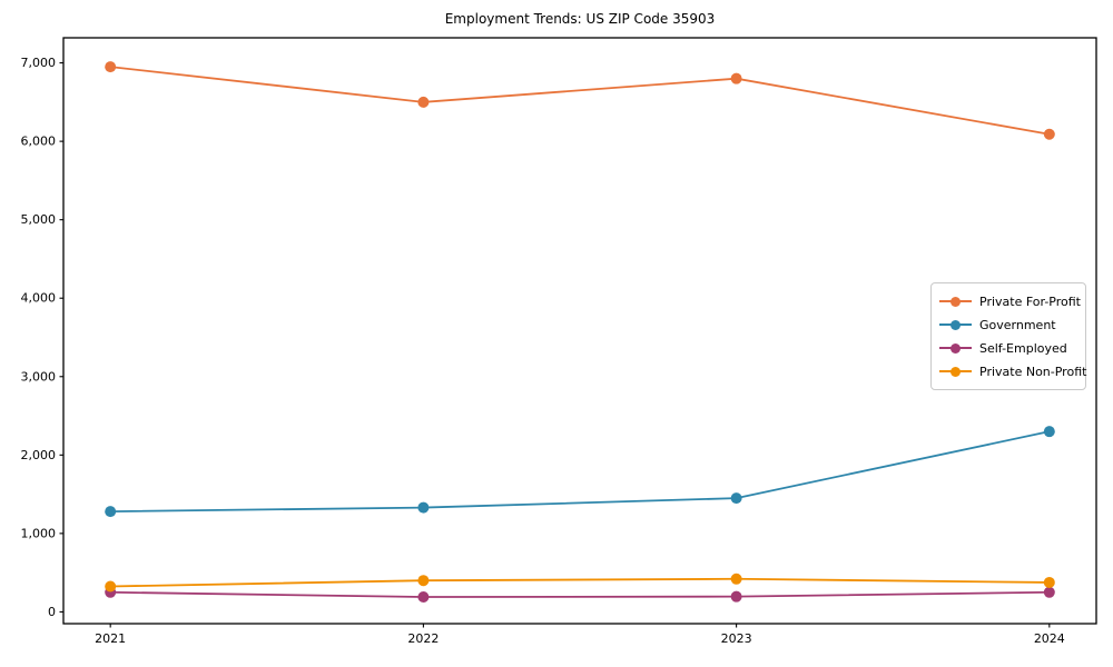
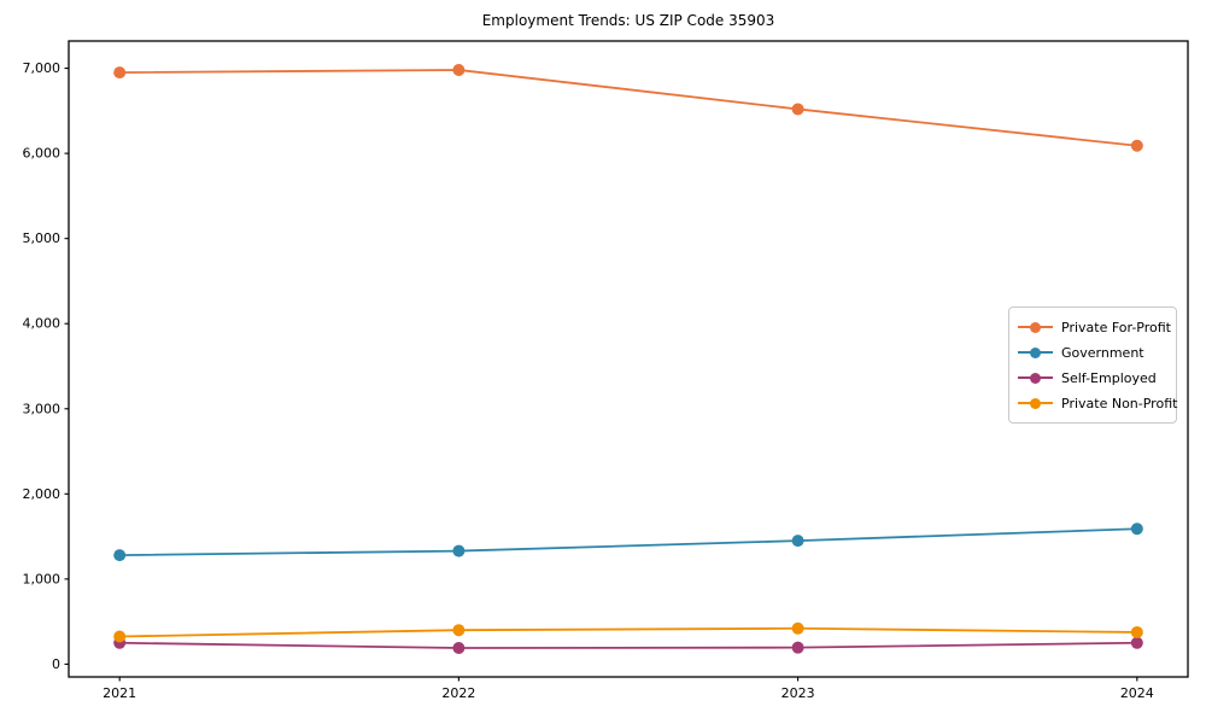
Private For-Profit/2022: 6500 -> 7000
Private For-Profit/2023: 6800 -> 6500
Government/2024: 2300 -> 1600
